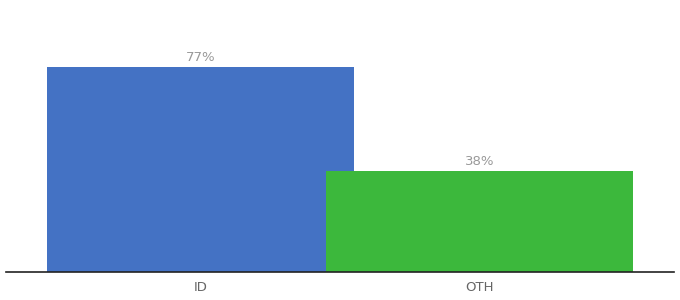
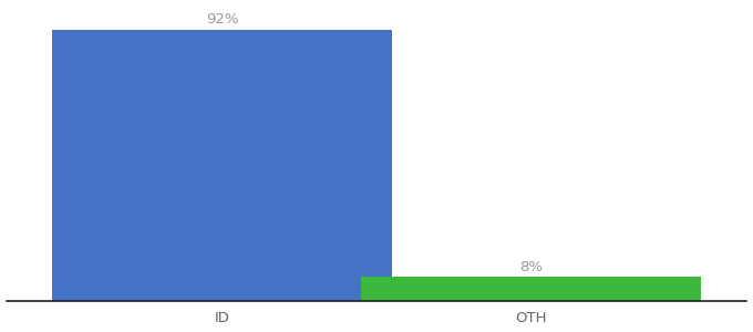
ID: 77% -> 92%
OTH: 38% -> 8%
